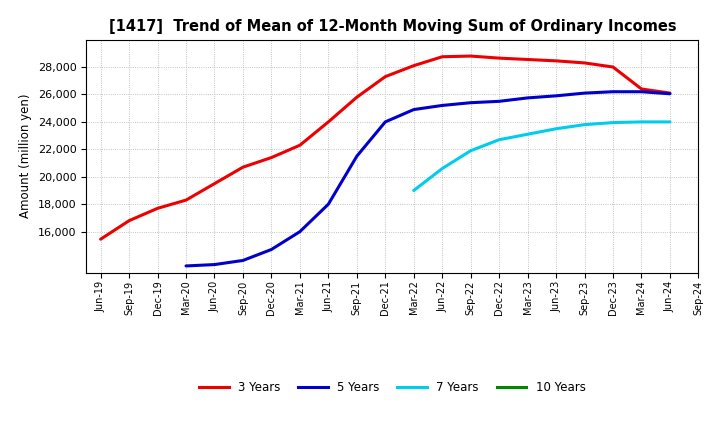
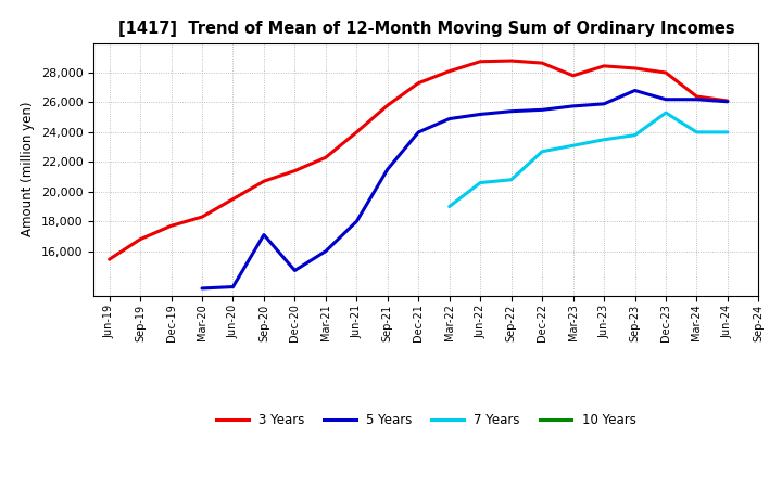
5 Years/Sep-20: 13,900 -> 17,100
7 Years/Sep-22: 21,900 -> 20,800
3 Years/Mar-23: 28,600 -> 27,800
5 Years/Sep-23: 26,100 -> 26,800
7 Years/Dec-23: 24,000 -> 25,300
